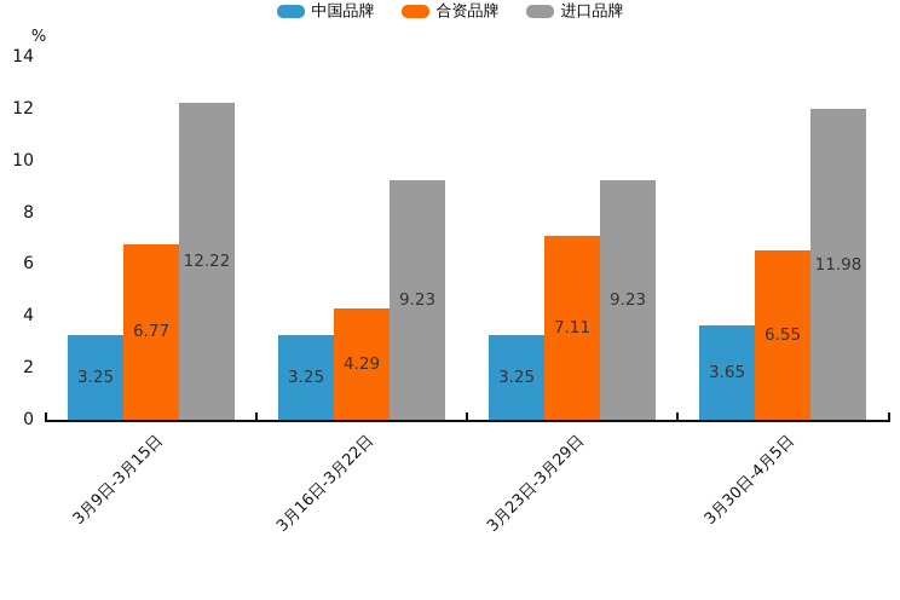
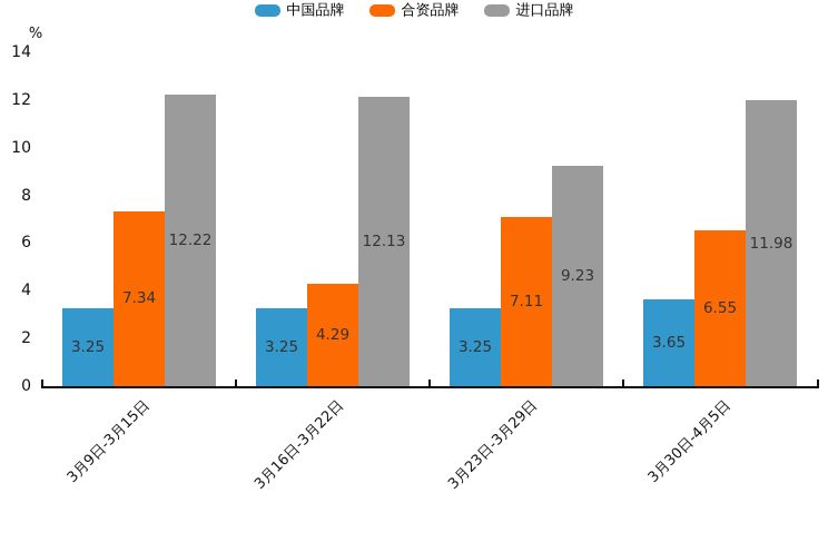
合资品牌/3月9日-3月15日: 6.77 -> 7.34
进口品牌/3月16日-3月22日: 9.23 -> 12.13
